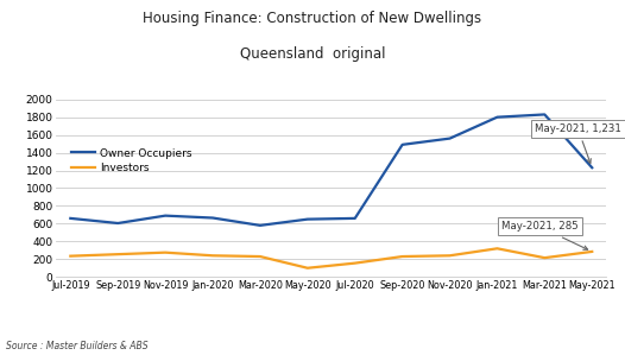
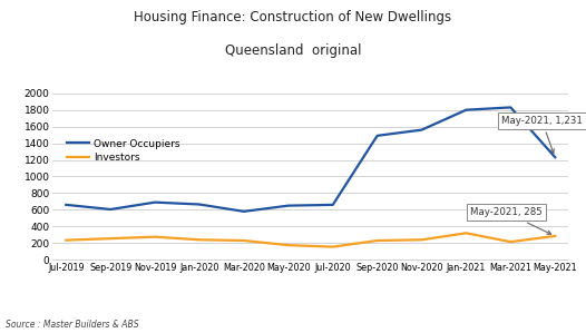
Investors/May-2020: 100 -> 180
